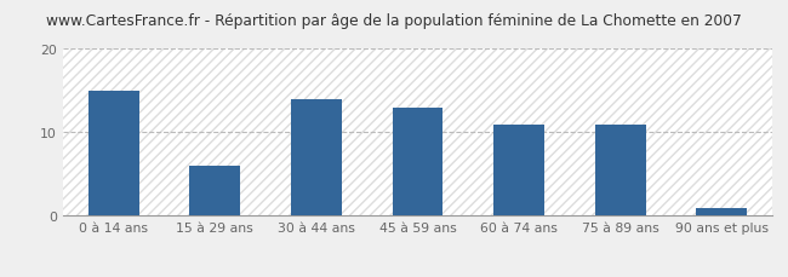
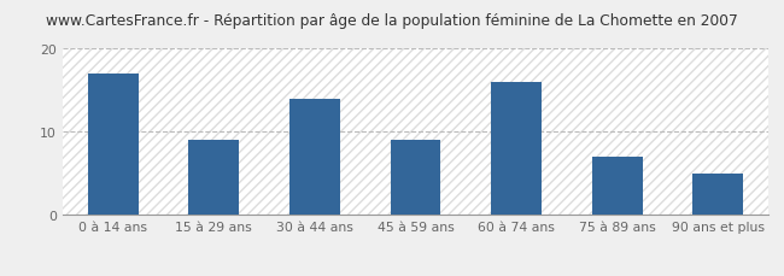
0 à 14 ans: 15 -> 17
15 à 29 ans: 6 -> 9
45 à 59 ans: 13 -> 9
60 à 74 ans: 11 -> 16
75 à 89 ans: 11 -> 7
90 ans et plus: 1 -> 5
